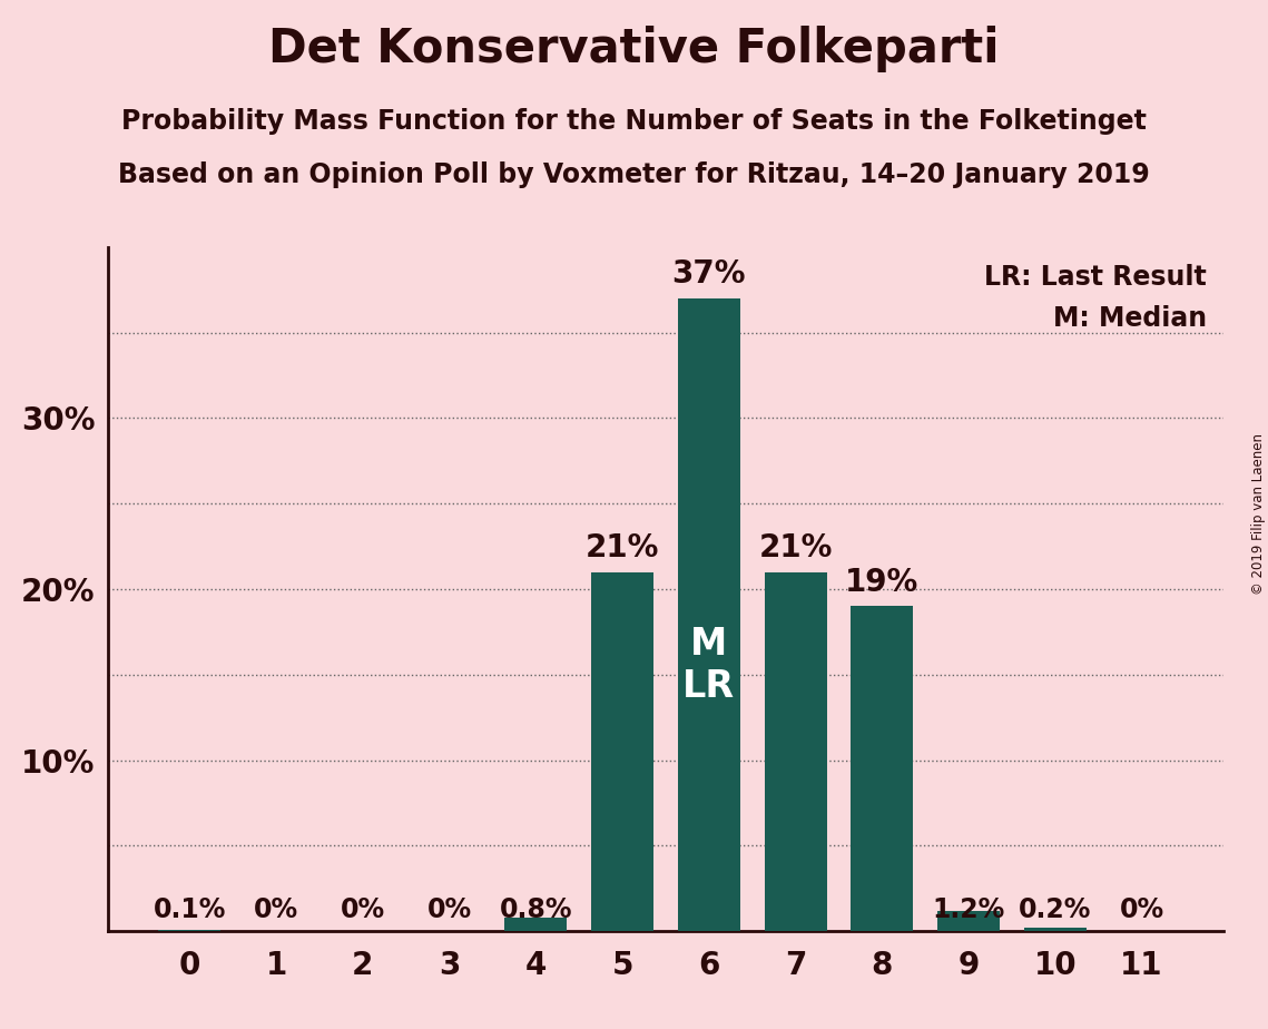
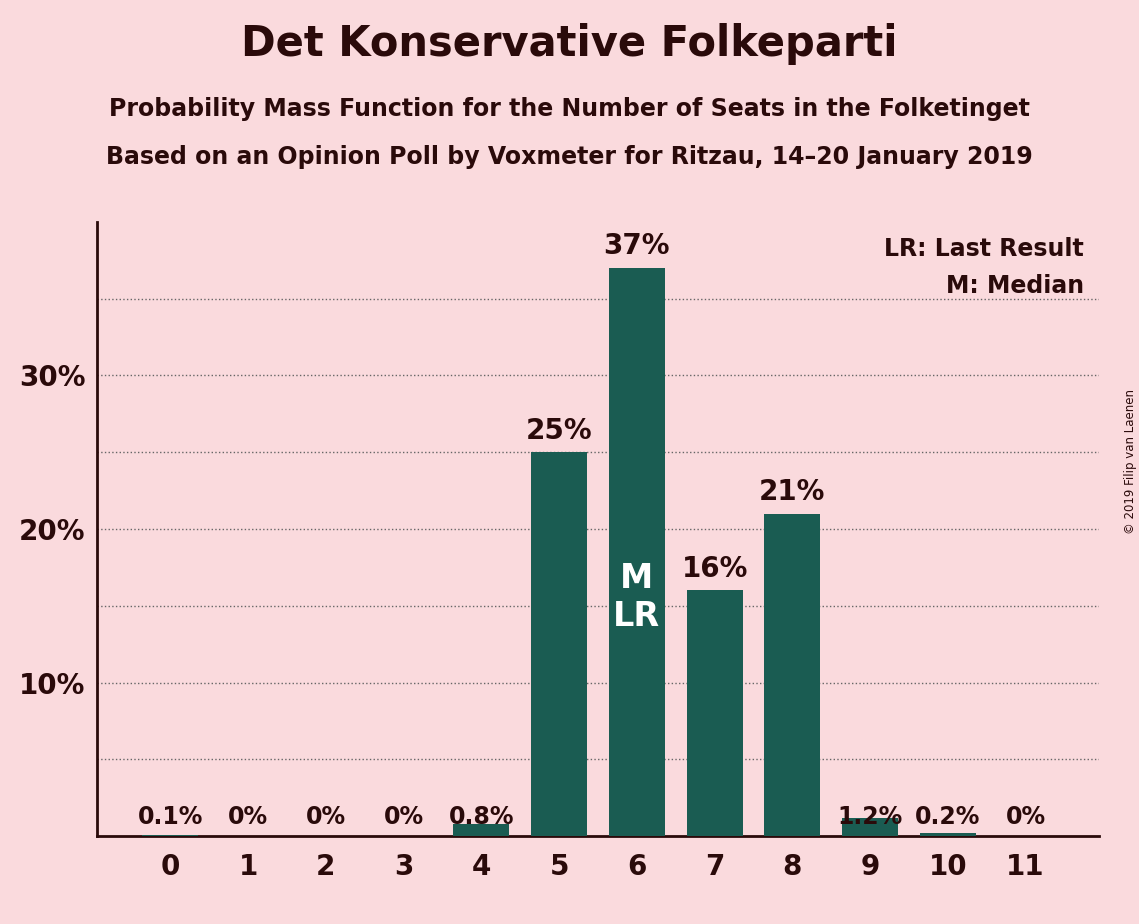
5: 21% -> 25%
7: 21% -> 16%
8: 19% -> 21%
